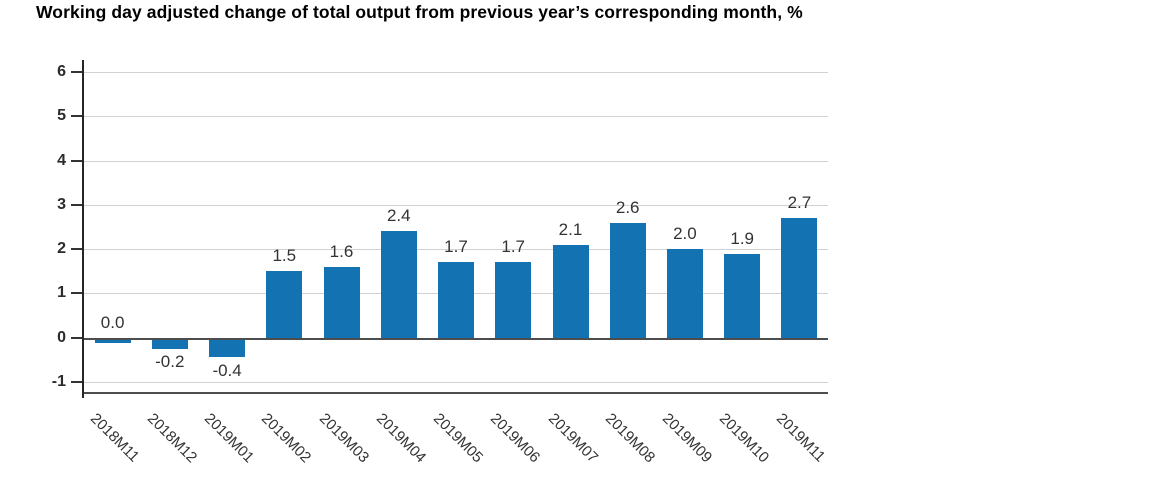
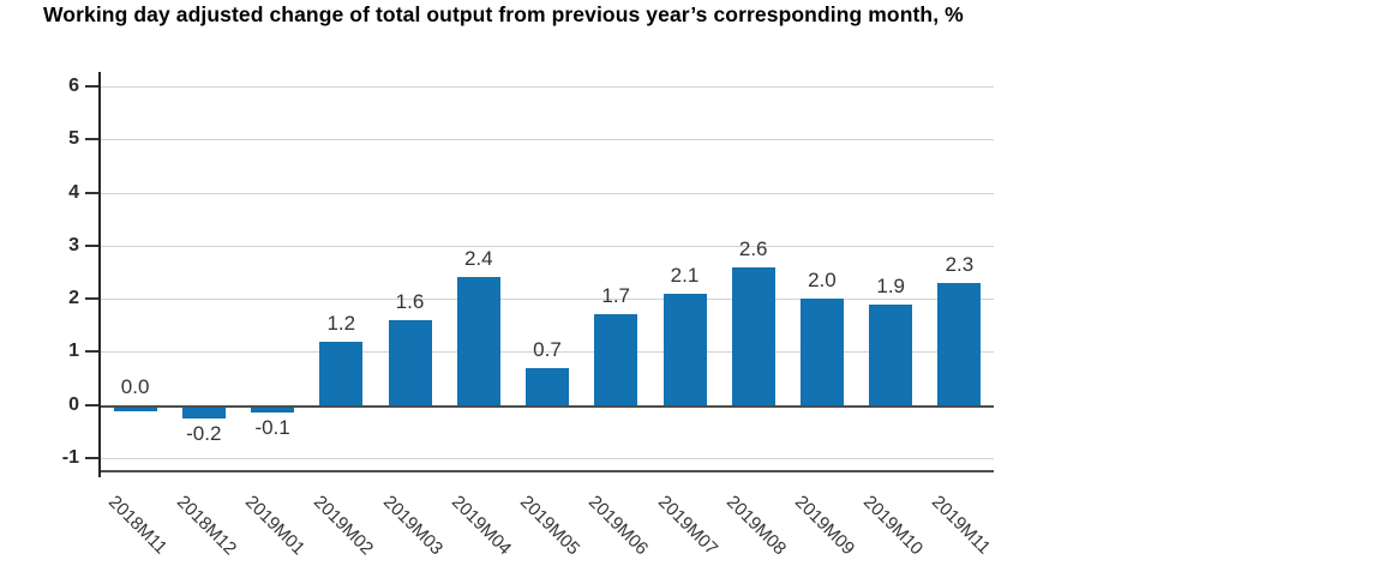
2019M01: -0.4 -> -0.1
2019M02: 1.5 -> 1.2
2019M05: 1.7 -> 0.7
2019M11: 2.7 -> 2.3
